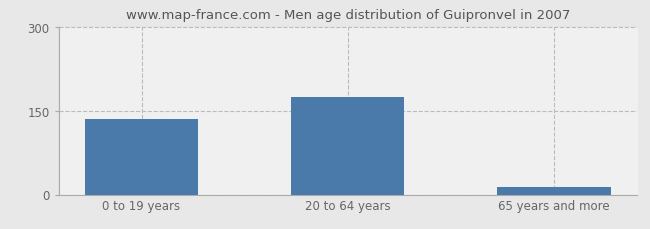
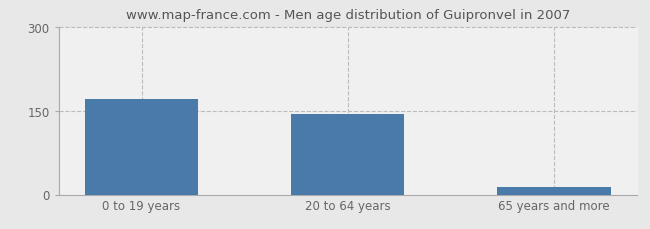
0 to 19 years: 135 -> 170
20 to 64 years: 175 -> 144
